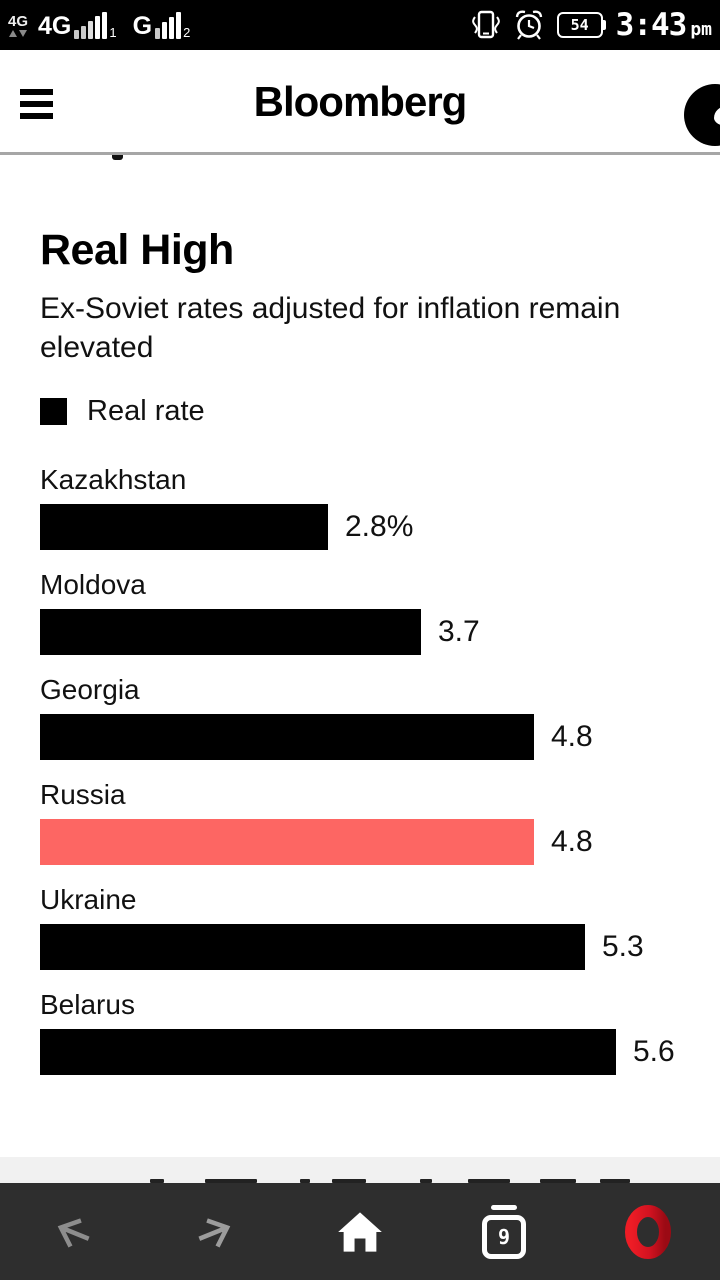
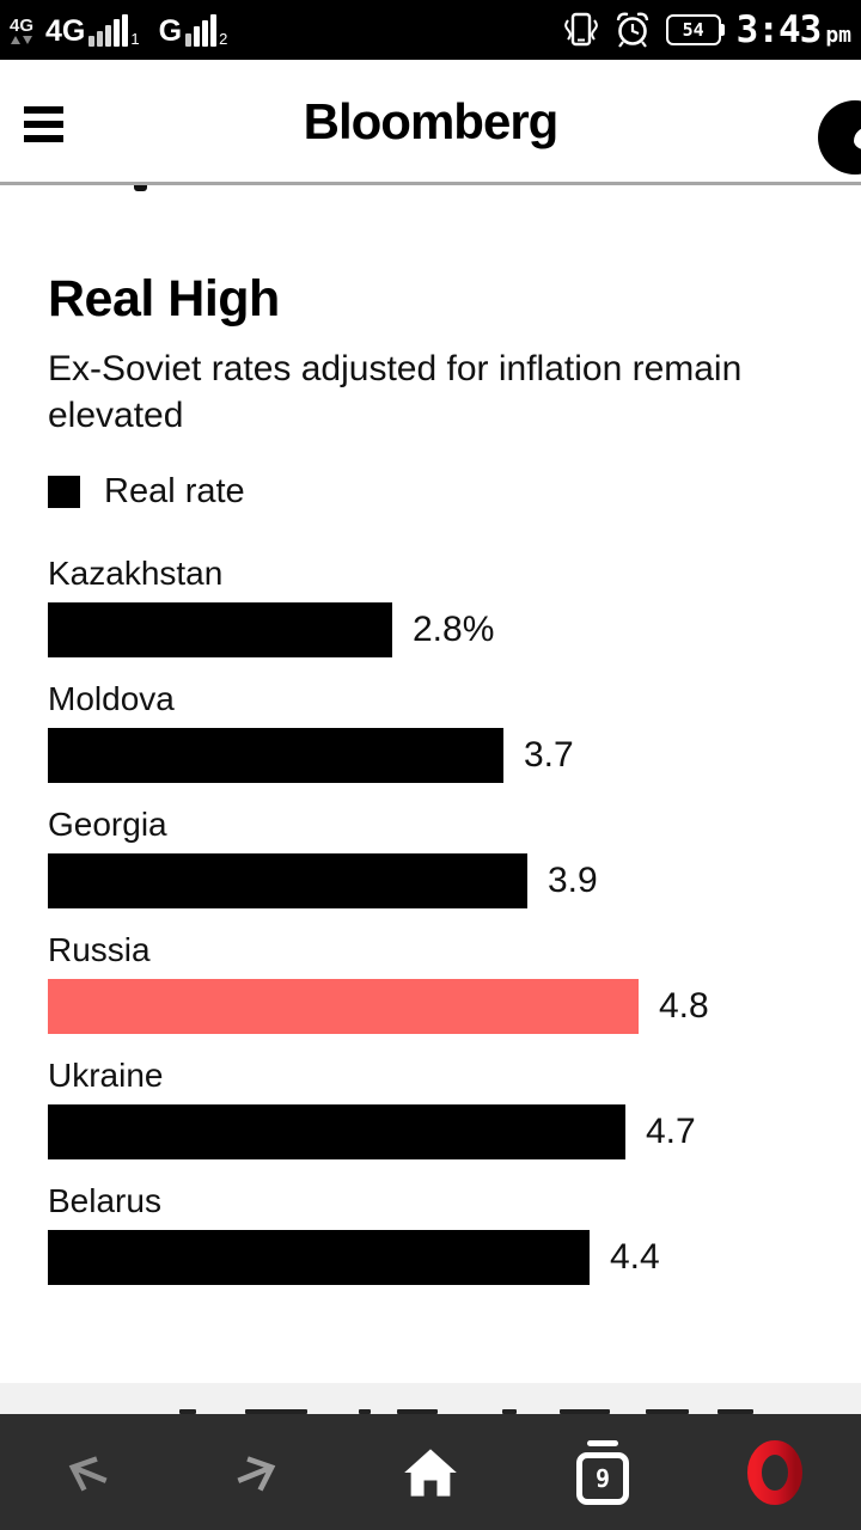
Georgia: 4.8 -> 3.9
Ukraine: 5.3 -> 4.7
Belarus: 5.6 -> 4.4
